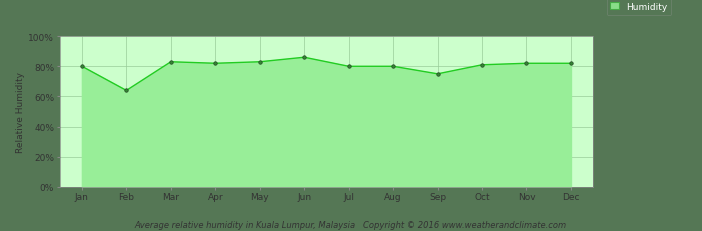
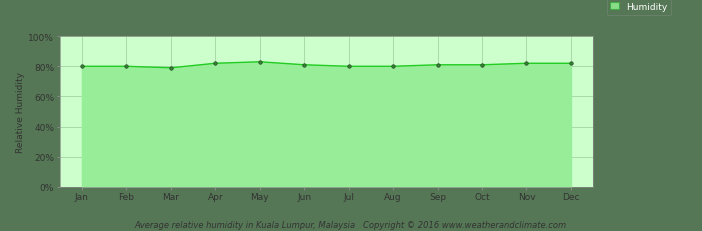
Feb: 64% -> 80%
Mar: 83% -> 79%
Jun: 86% -> 81%
Sep: 75% -> 81%
